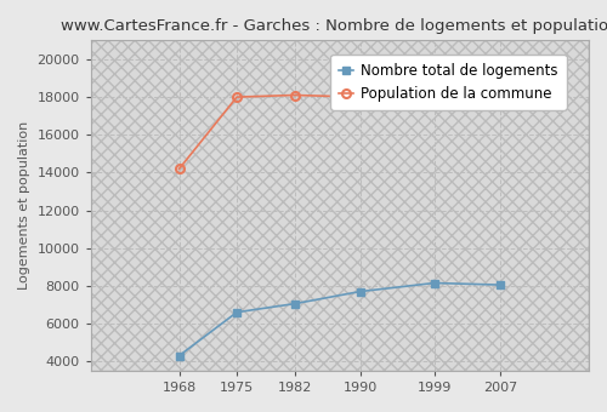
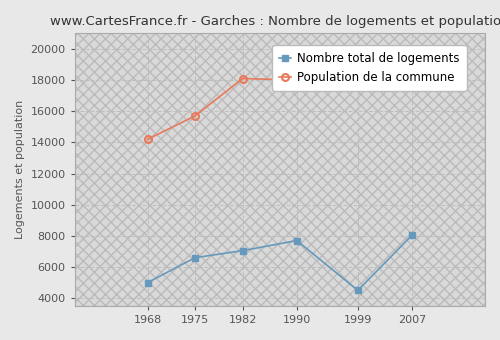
Nombre total de logements/1968: 4300 -> 5000
Population de la commune/1975: 18000 -> 15700
Nombre total de logements/1999: 8200 -> 4500
